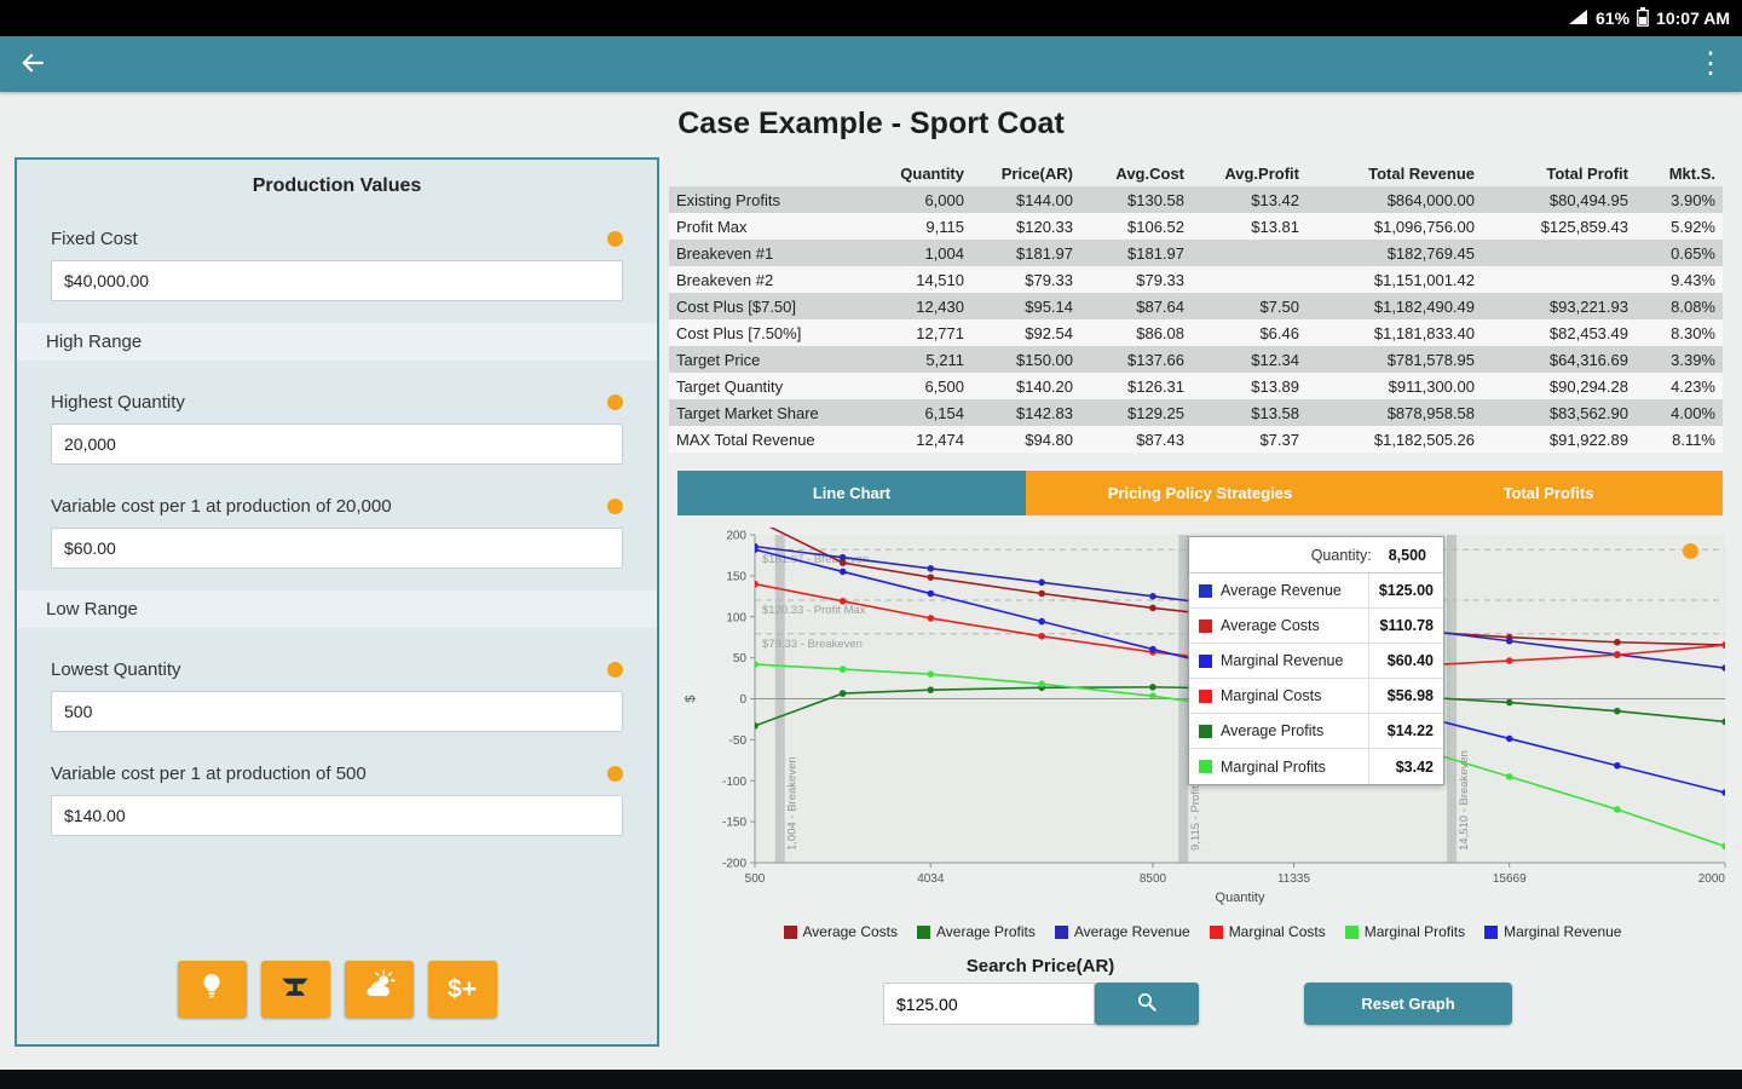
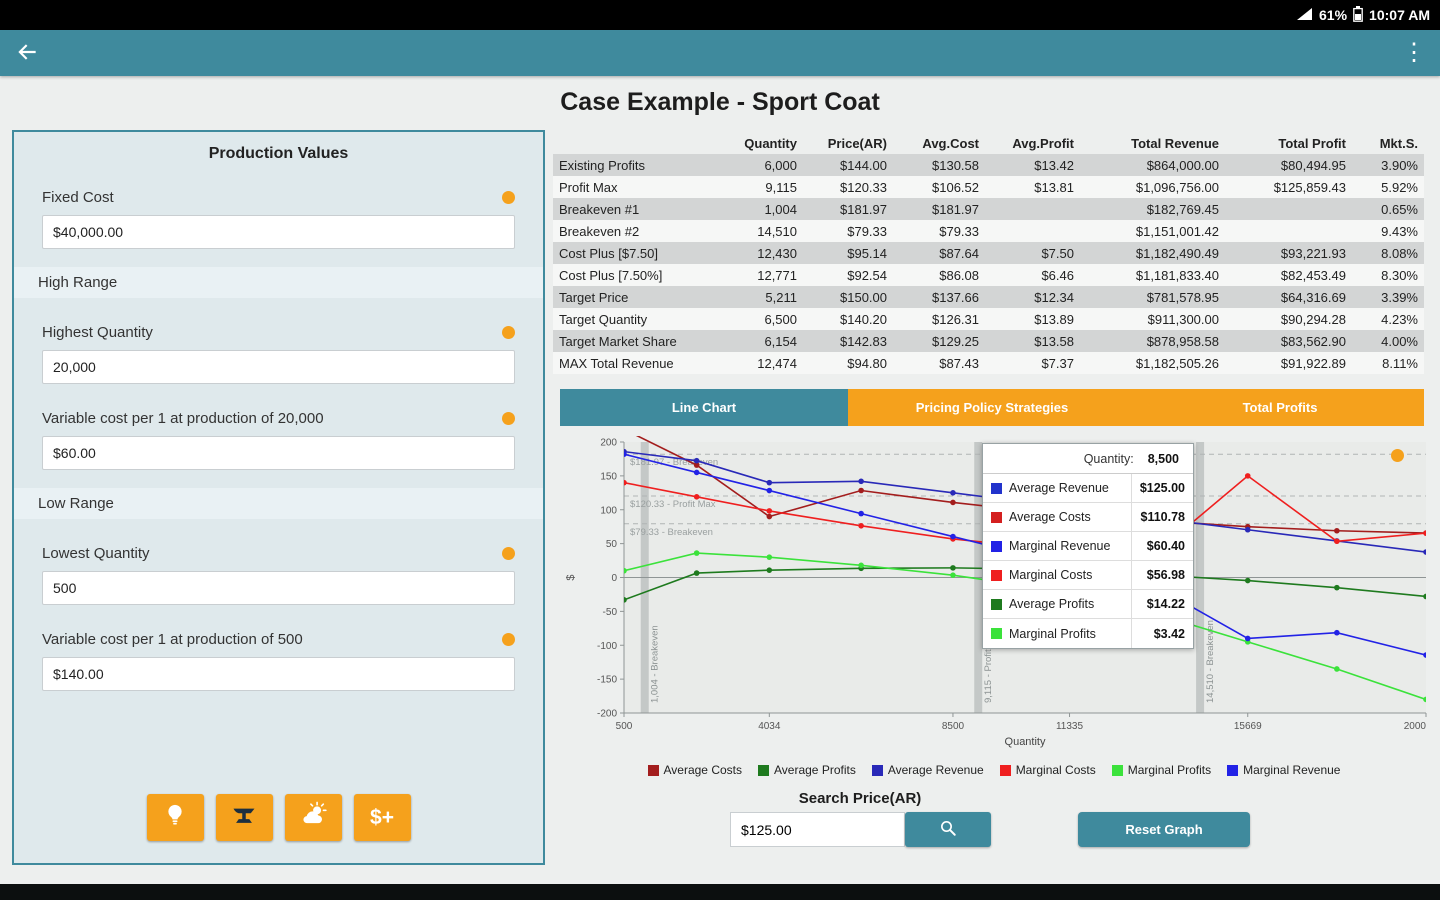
Marginal Profits/500: 40 -> 10
Average Costs/4034: 150 -> 90
Average Revenue/4034: 160 -> 140
Marginal Costs/15669: 50 -> 150
Marginal Revenue/15669: -50 -> -90
